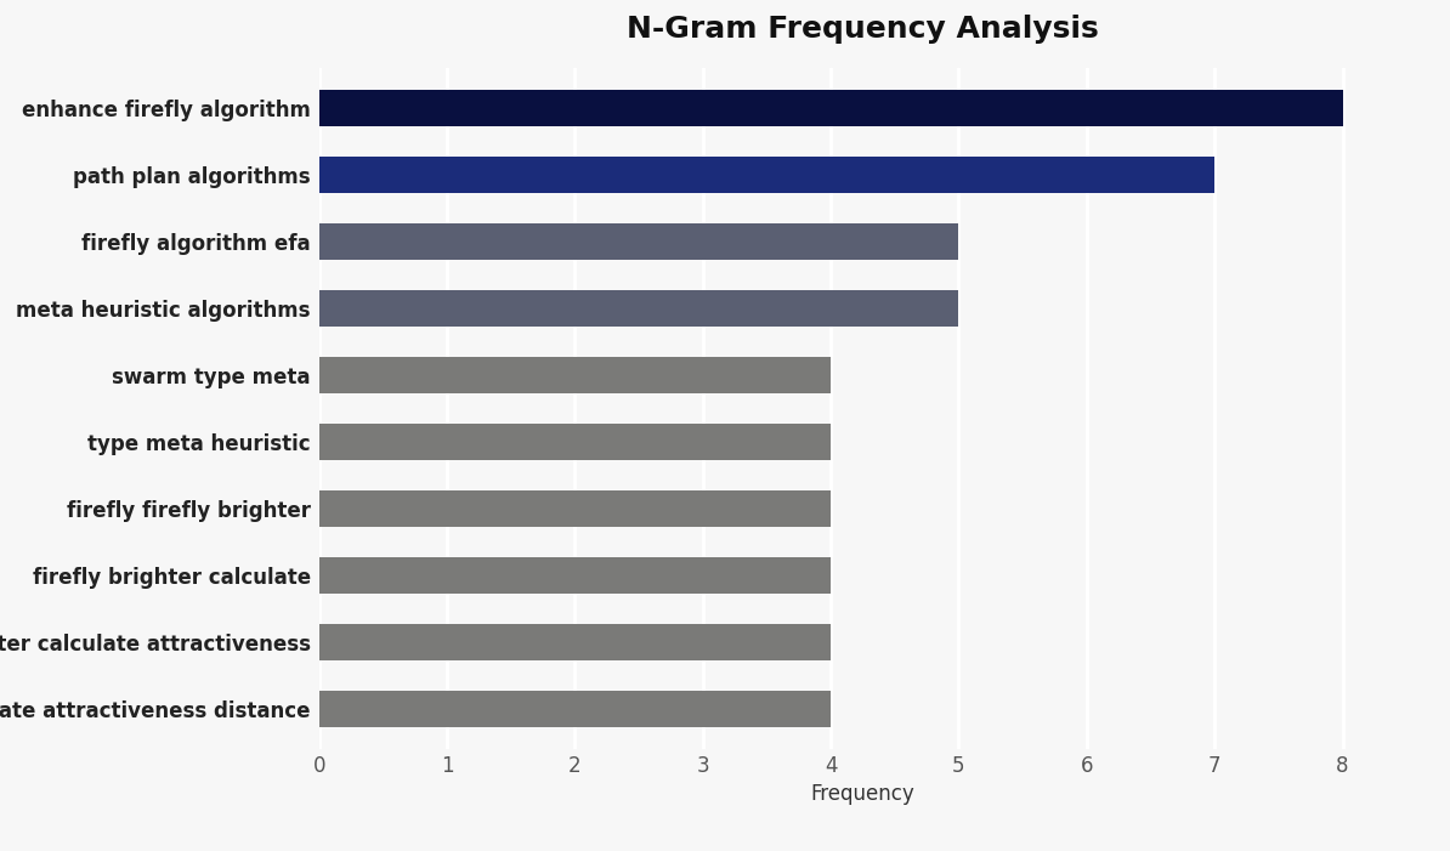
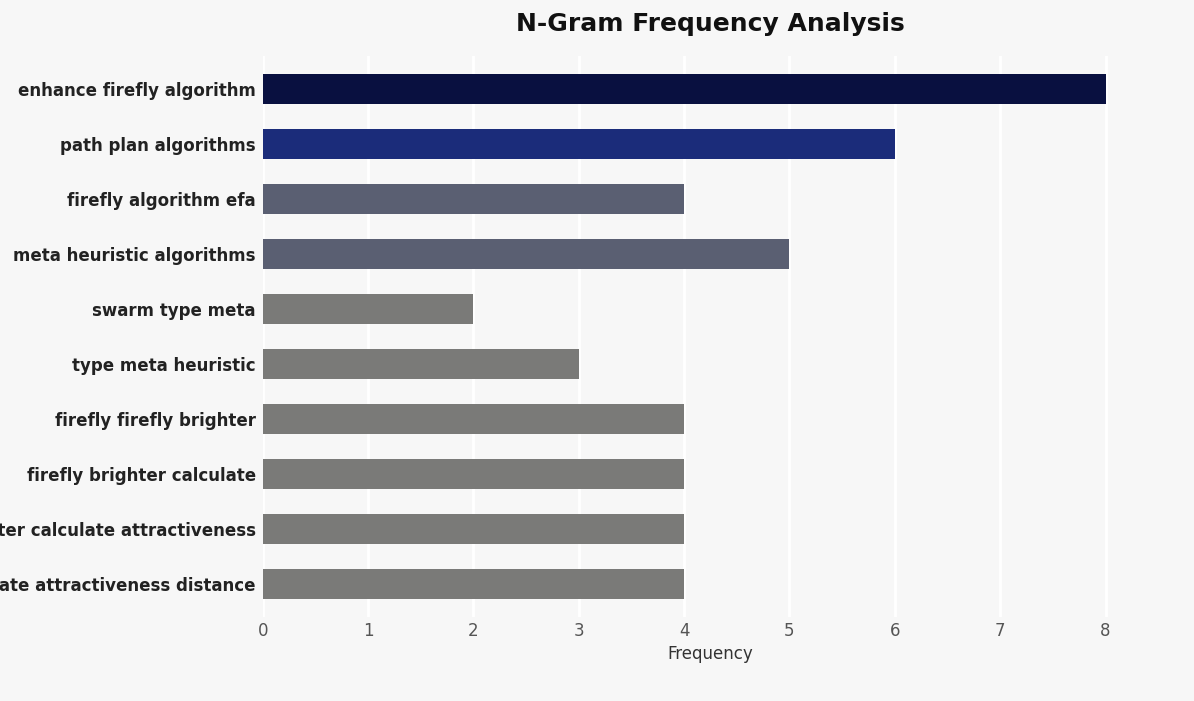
path plan algorithms: 7 -> 6
firefly algorithm efa: 5 -> 4
swarm type meta: 4 -> 2
type meta heuristic: 4 -> 3
